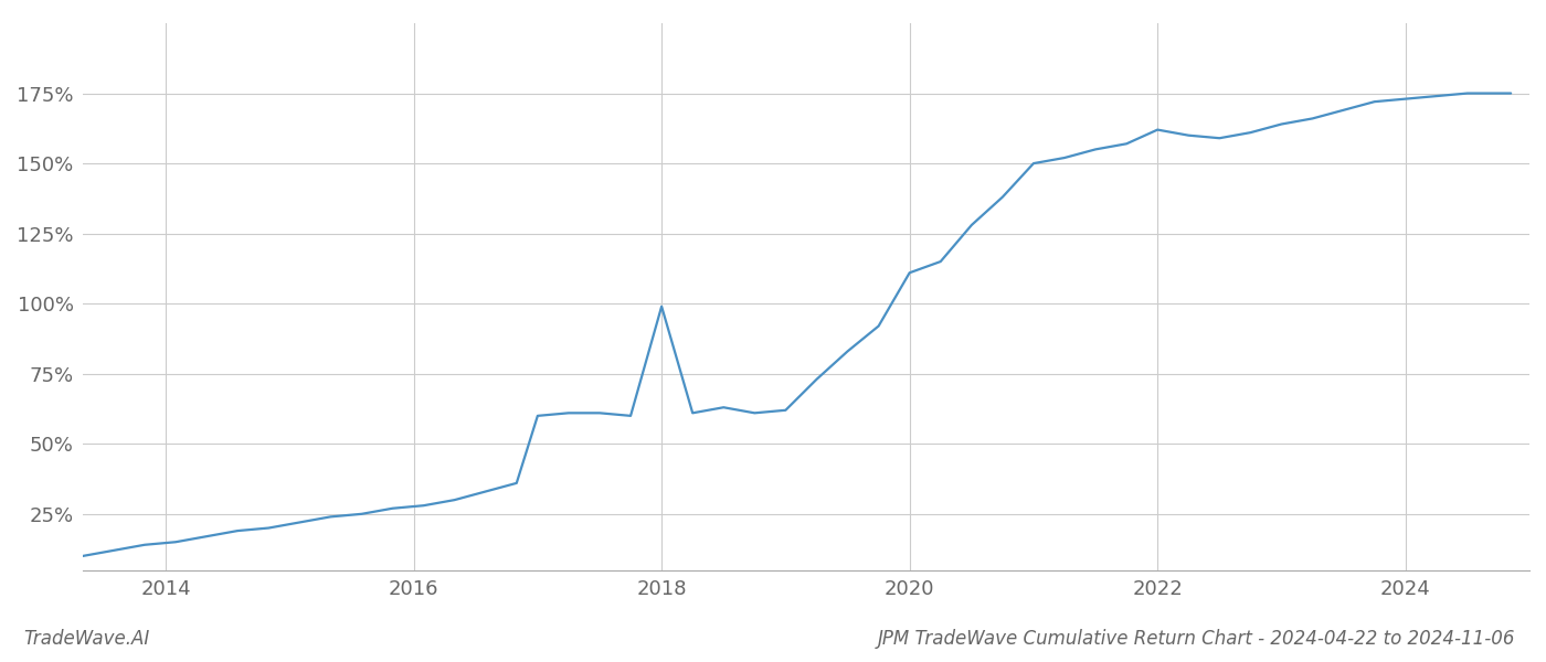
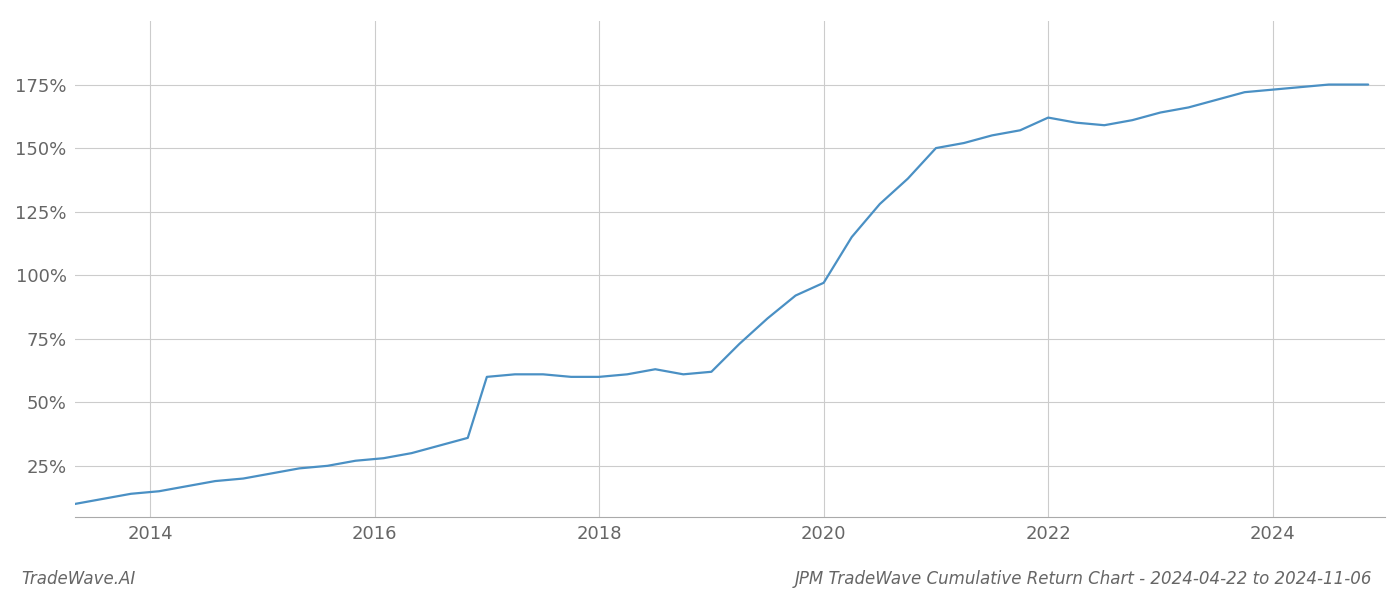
2018: 99% -> 60%
2020: 111% -> 97%
